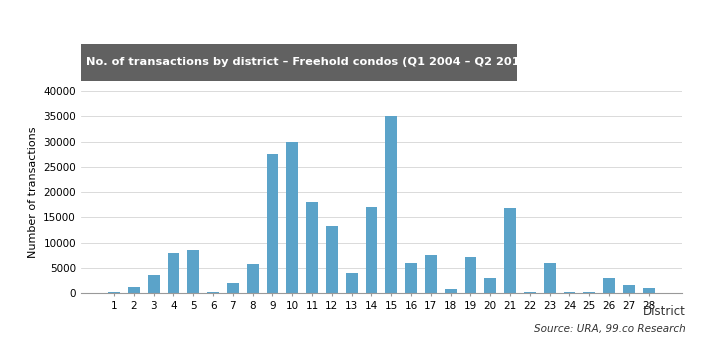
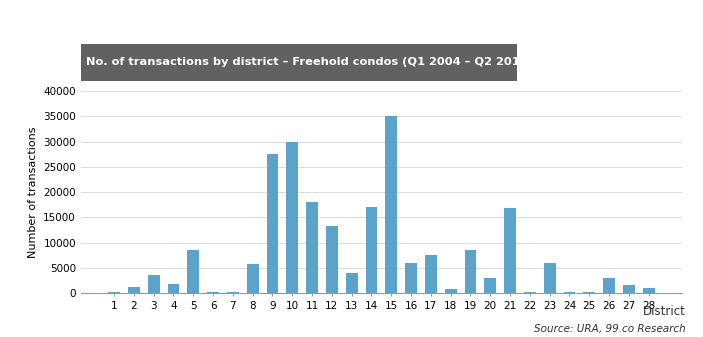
4: 8000 -> 1800
7: 2000 -> 200
19: 7200 -> 8600
